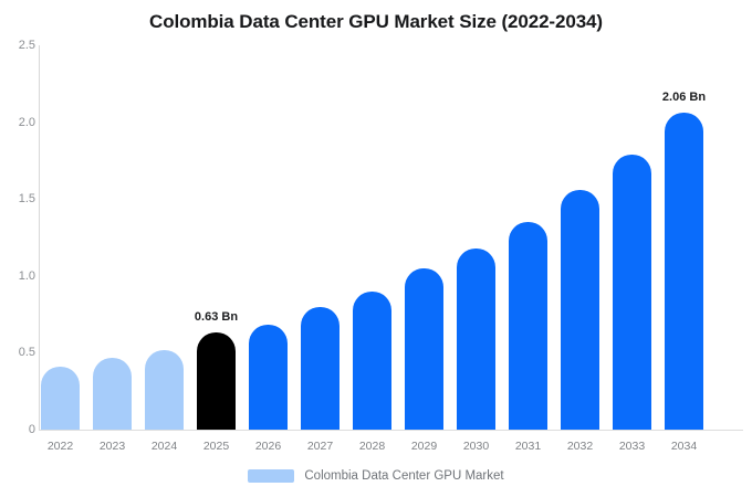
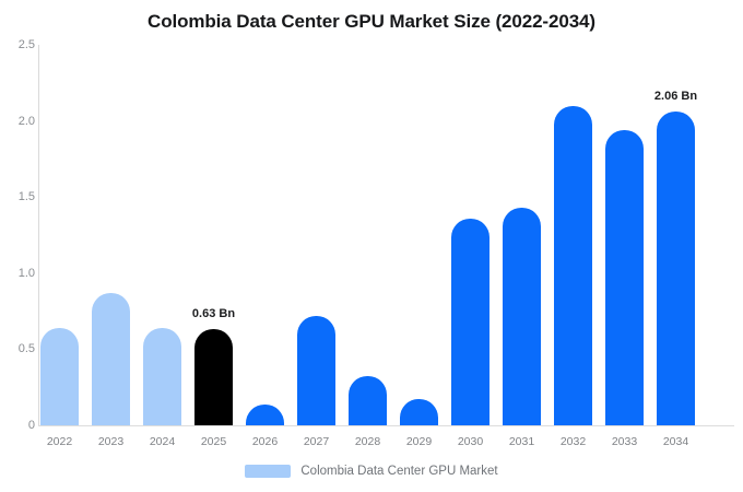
2022: 0.41 -> 0.64
2023: 0.47 -> 0.87
2024: 0.52 -> 0.64
2026: 0.68 -> 0.14
2027: 0.80 -> 0.72
2028: 0.90 -> 0.32
2029: 1.05 -> 0.17
2030: 1.18 -> 1.36
2031: 1.35 -> 1.43
2032: 1.56 -> 2.10
2033: 1.79 -> 1.94
